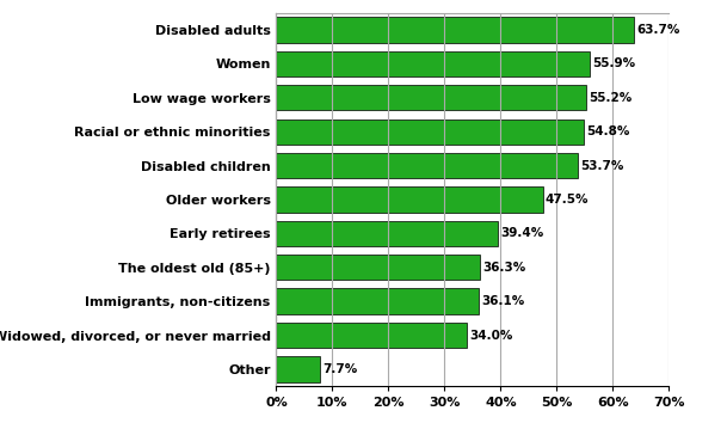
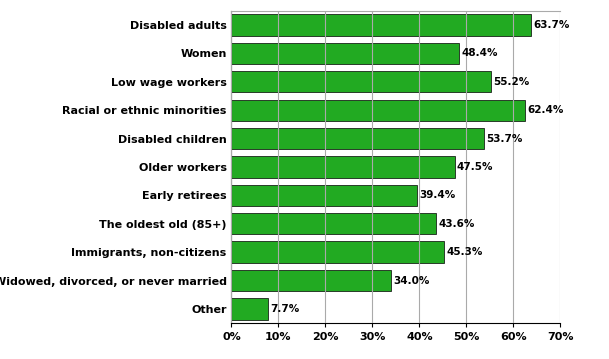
Women: 55.9% -> 48.4%
Racial or ethnic minorities: 54.8% -> 62.4%
The oldest old (85+): 36.3% -> 43.6%
Immigrants, non-citizens: 36.1% -> 45.3%
